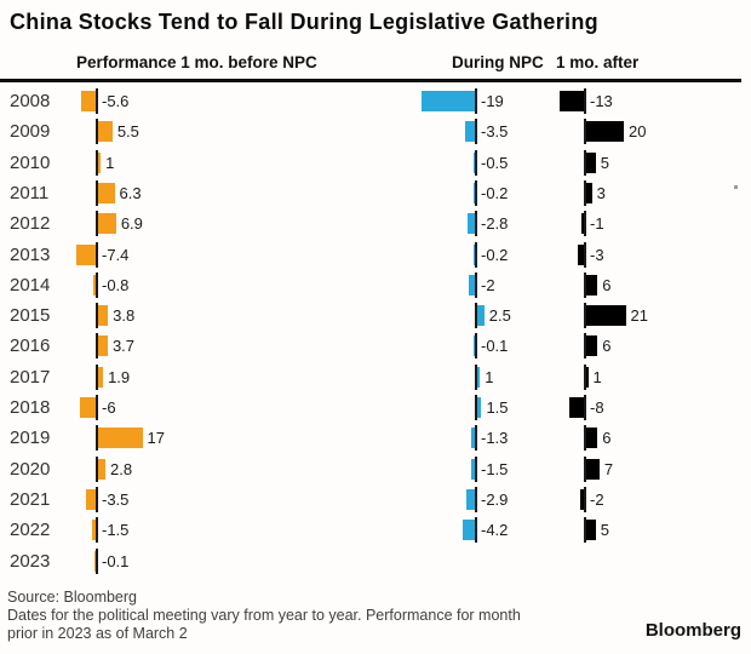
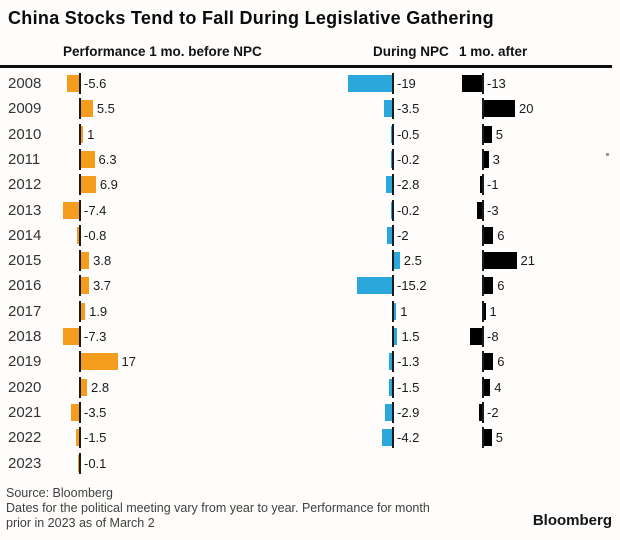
During NPC/2016: -0.1 -> -15.2
Performance 1 mo. before NPC/2018: -6 -> -7.3
1 mo. after/2020: 7 -> 4
